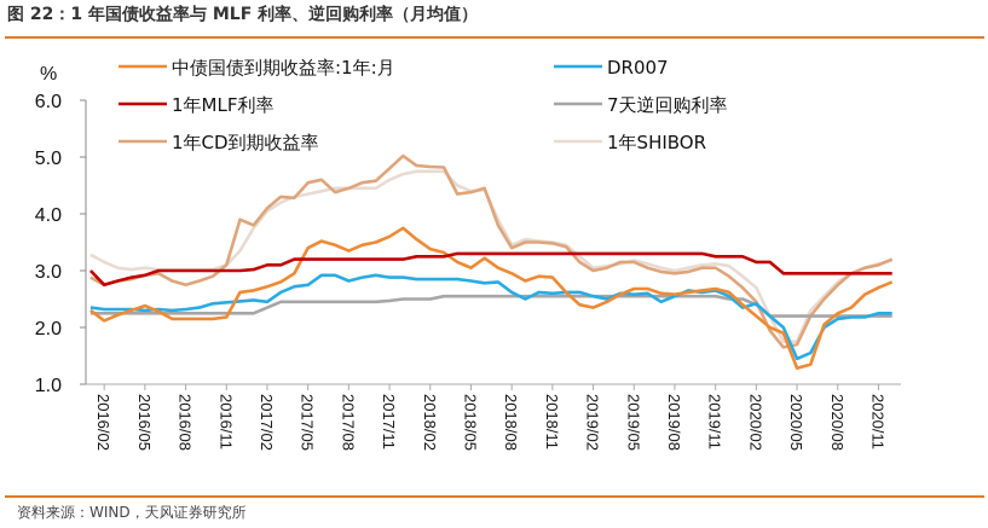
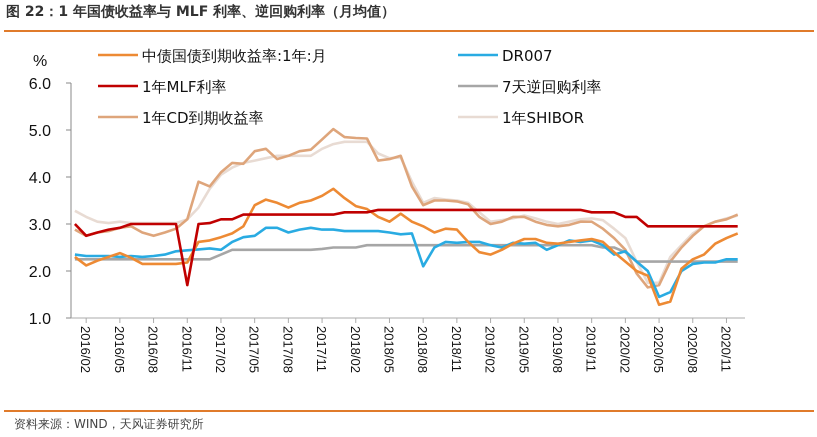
1年MLF利率/2016/11: 3.0 -> 1.7
DR007/2018/08: 2.6 -> 2.1
